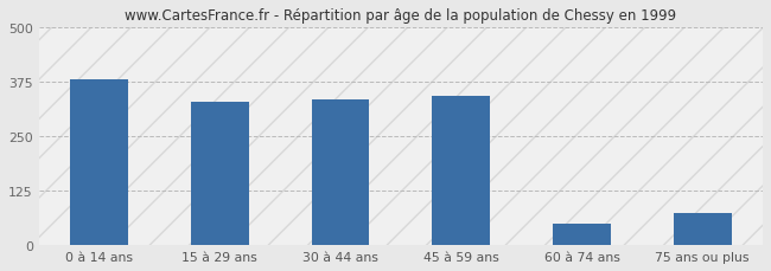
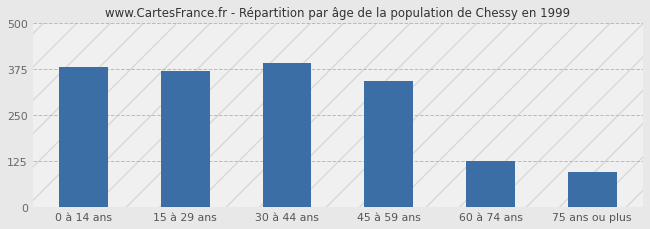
15 à 29 ans: 330 -> 370
30 à 44 ans: 335 -> 390
60 à 74 ans: 50 -> 124
75 ans ou plus: 75 -> 95
